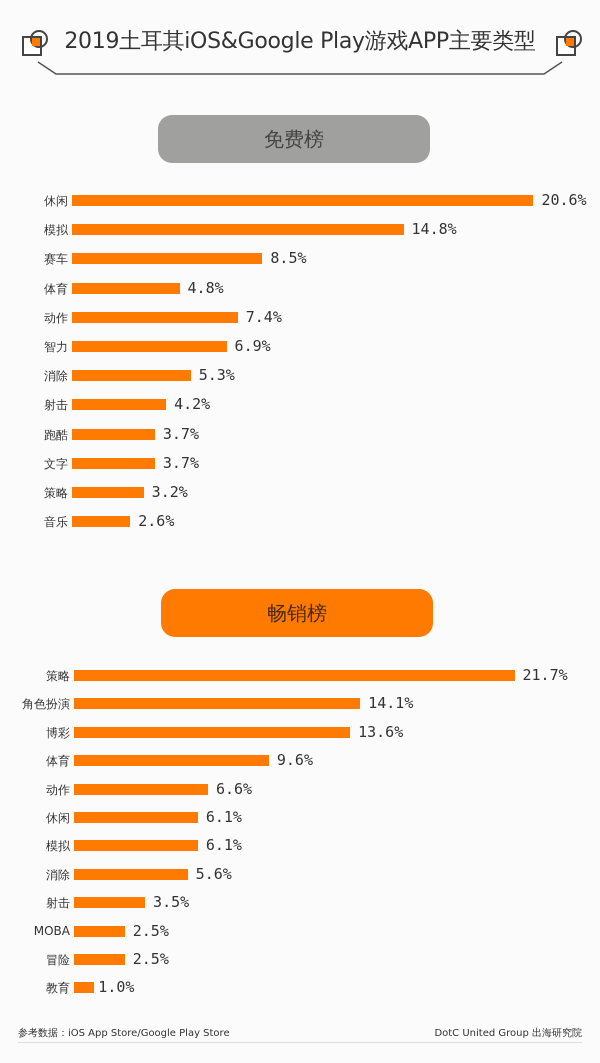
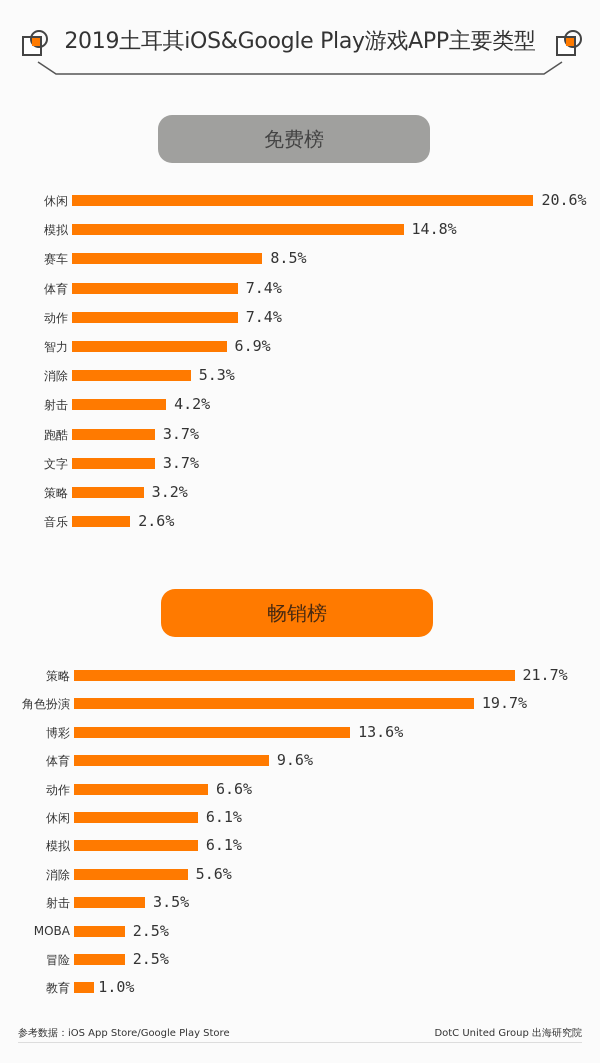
免费榜/体育: 4.8% -> 7.4%
畅销榜/角色扮演: 14.1% -> 19.7%
